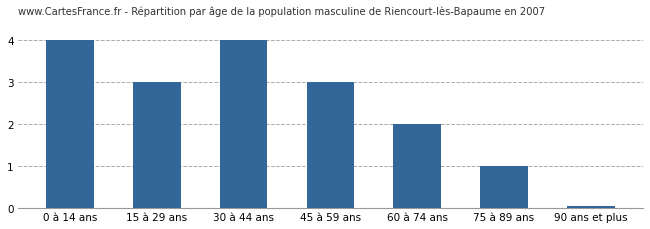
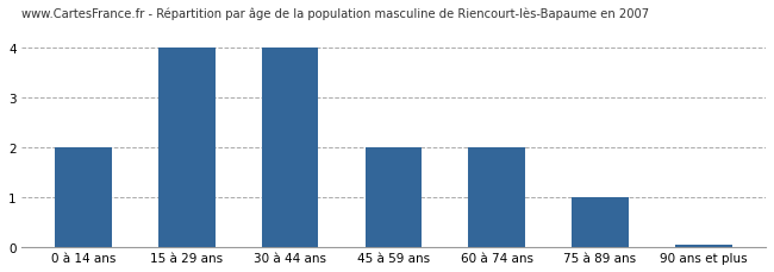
0 à 14 ans: 4.00 -> 2.00
15 à 29 ans: 3.00 -> 4.00
45 à 59 ans: 3.00 -> 2.00
